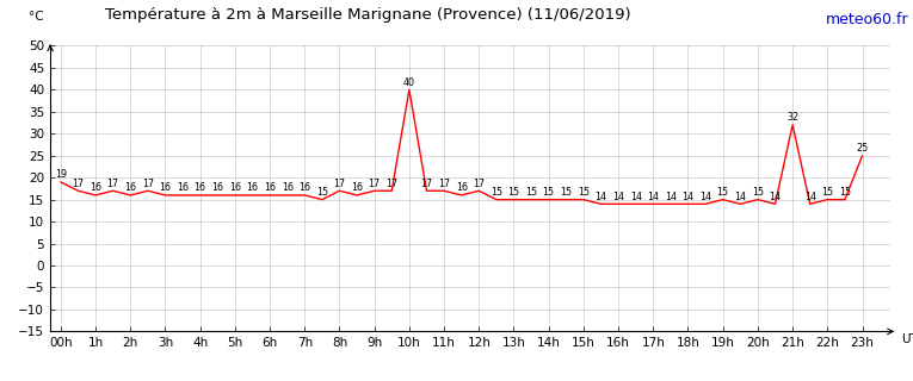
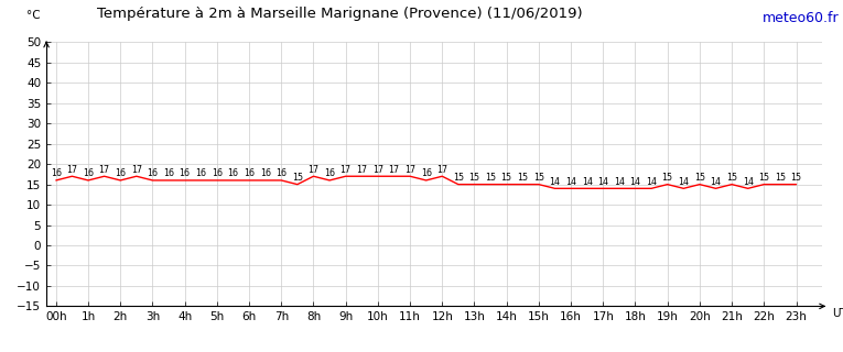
00h: 19 -> 16
10h: 40 -> 17
21h: 32 -> 15
23h: 25 -> 15
